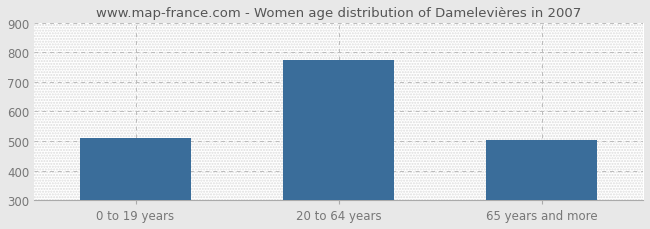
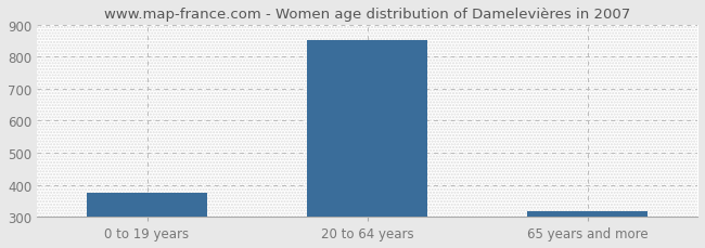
0 to 19 years: 510 -> 375
20 to 64 years: 775 -> 852
65 years and more: 505 -> 318
